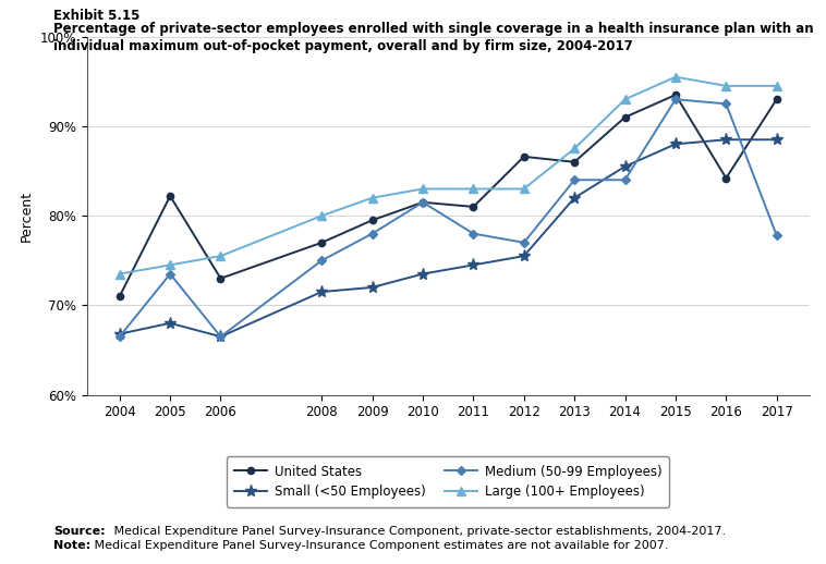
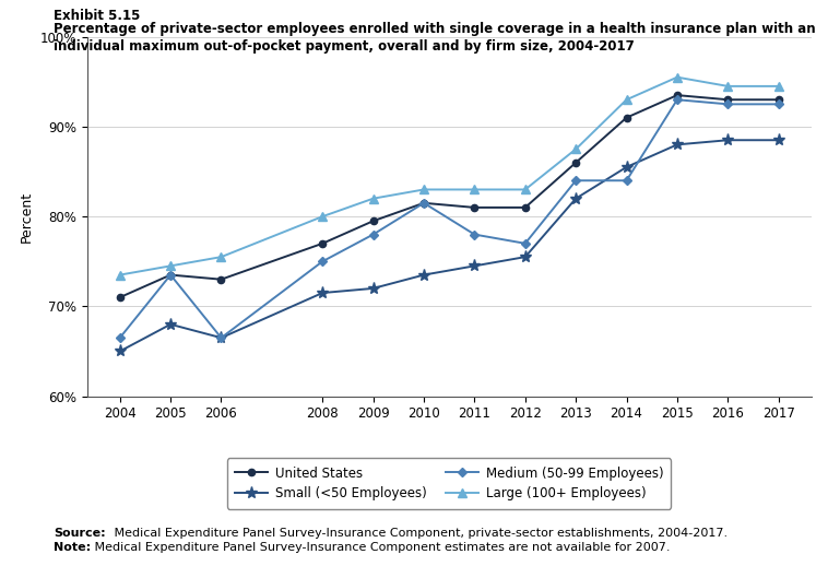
Small (<50 Employees)/2004: 66.8% -> 65.0%
United States/2005: 82.2% -> 73.5%
United States/2012: 86.6% -> 81.0%
United States/2016: 84.2% -> 93.0%
Medium (50-99 Employees)/2017: 77.8% -> 92.5%
